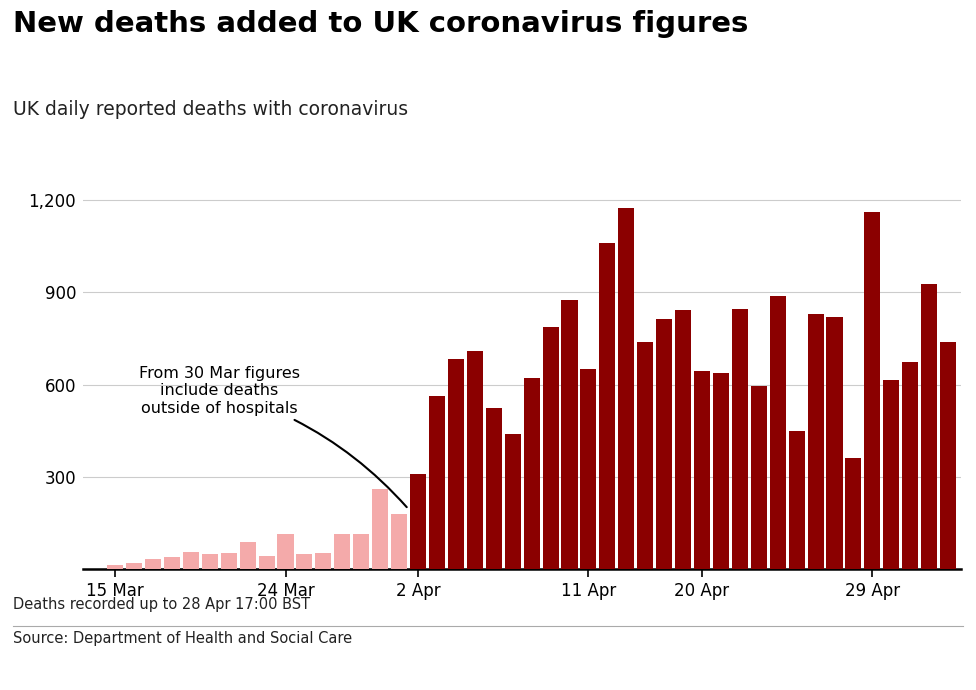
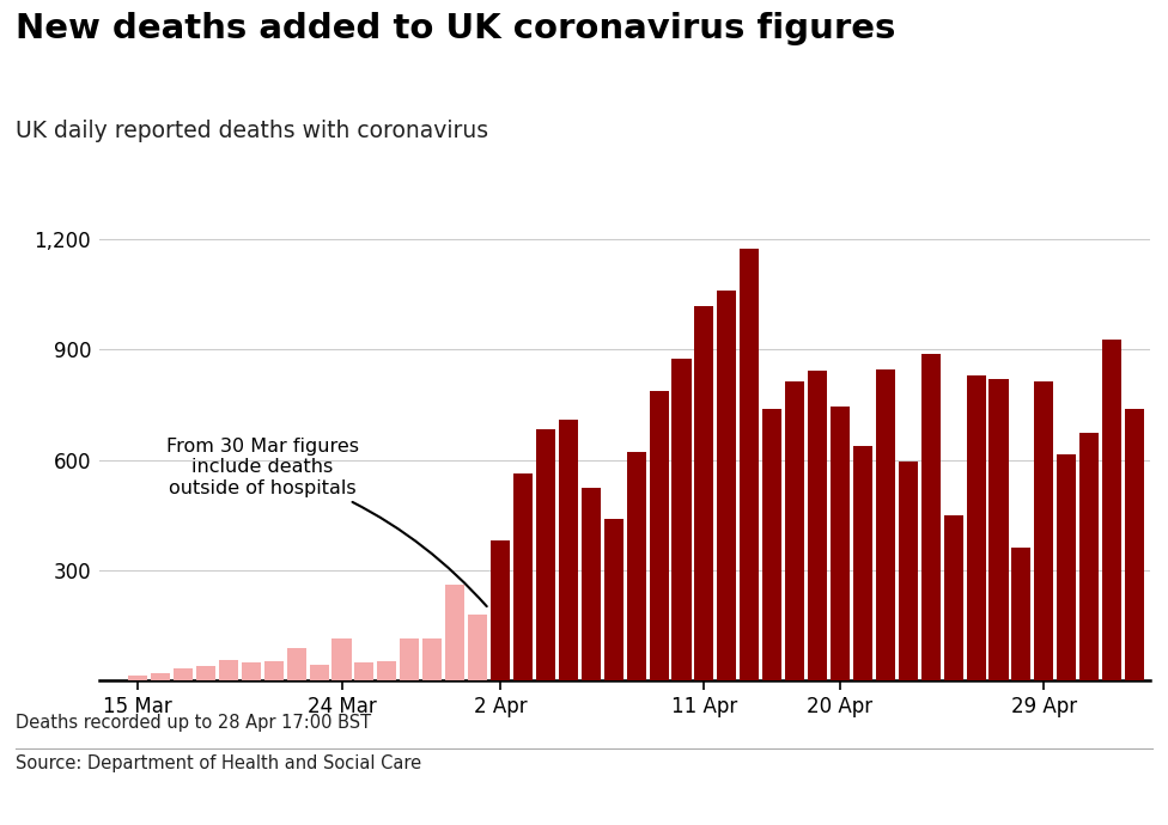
2 Apr: 310 -> 381
11 Apr: 650 -> 1,019
20 Apr: 645 -> 744
29 Apr: 1,160 -> 813
